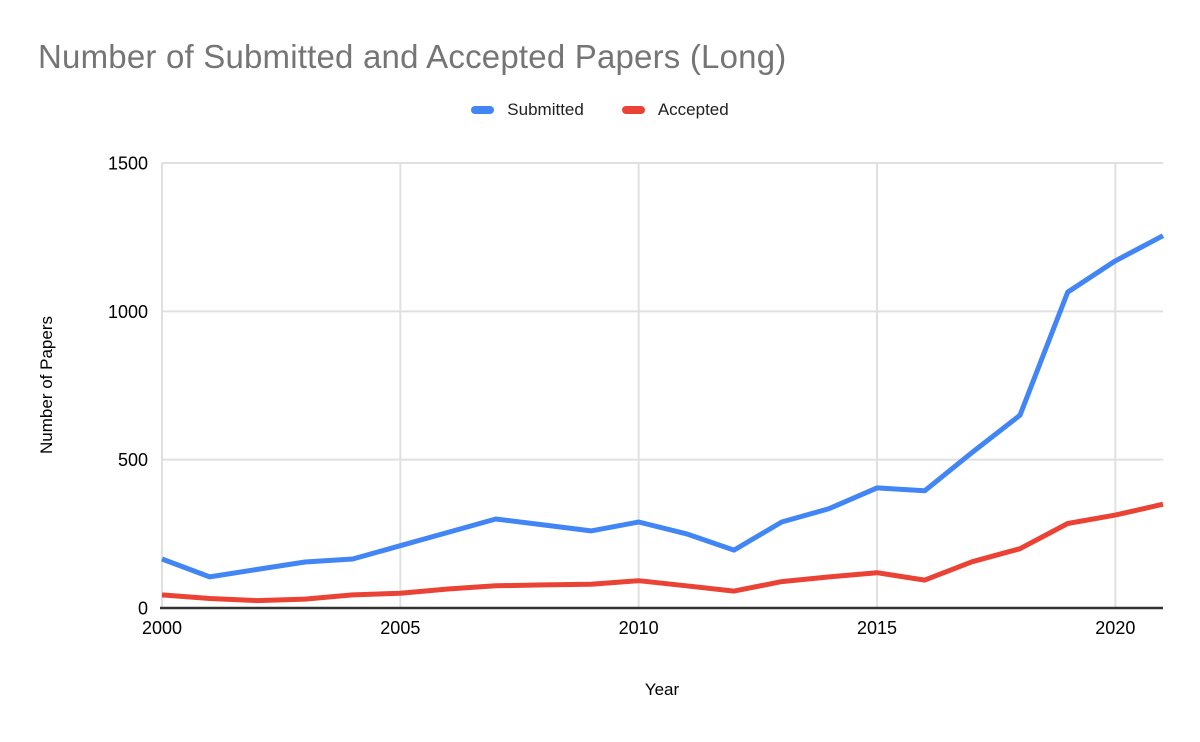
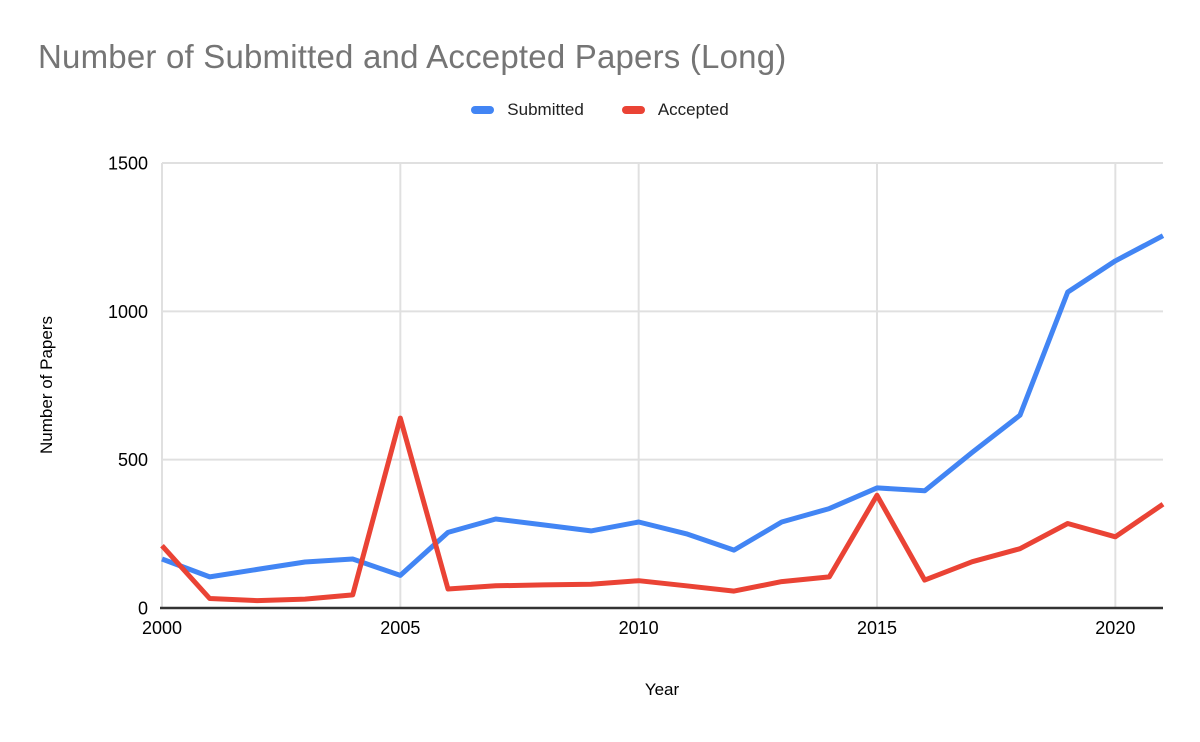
Accepted/2000: 40 -> 210
Submitted/2005: 210 -> 110
Accepted/2005: 50 -> 640
Accepted/2015: 120 -> 380
Accepted/2020: 310 -> 240
